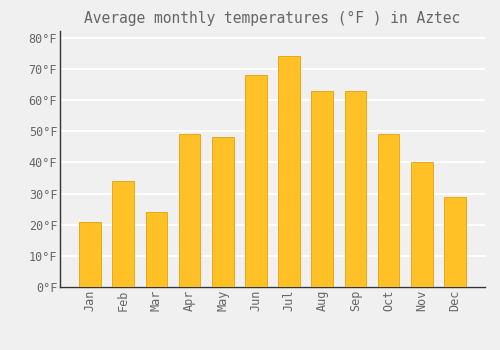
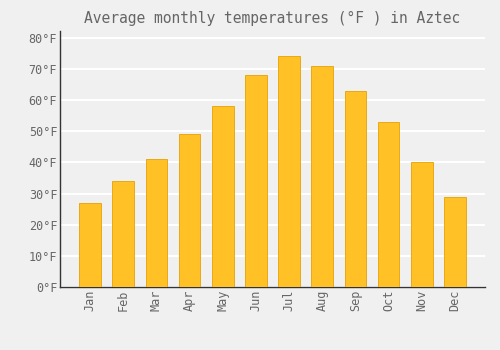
Jan: 21°F -> 27°F
Mar: 24°F -> 41°F
May: 48°F -> 58°F
Aug: 63°F -> 71°F
Oct: 49°F -> 53°F
